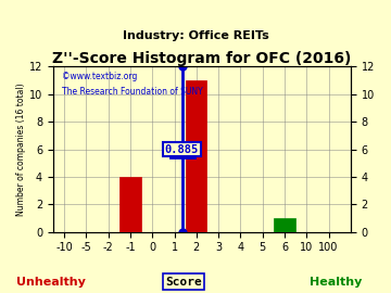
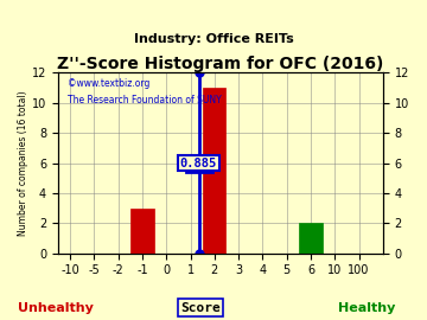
-1: 4 -> 3
6: 1 -> 2
